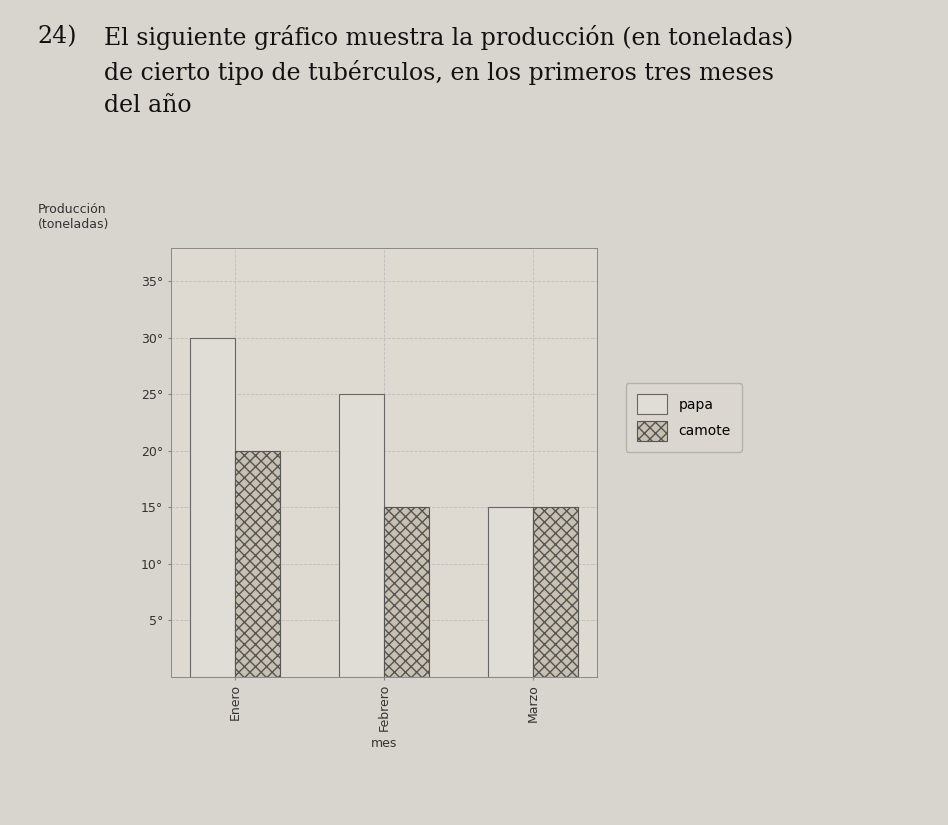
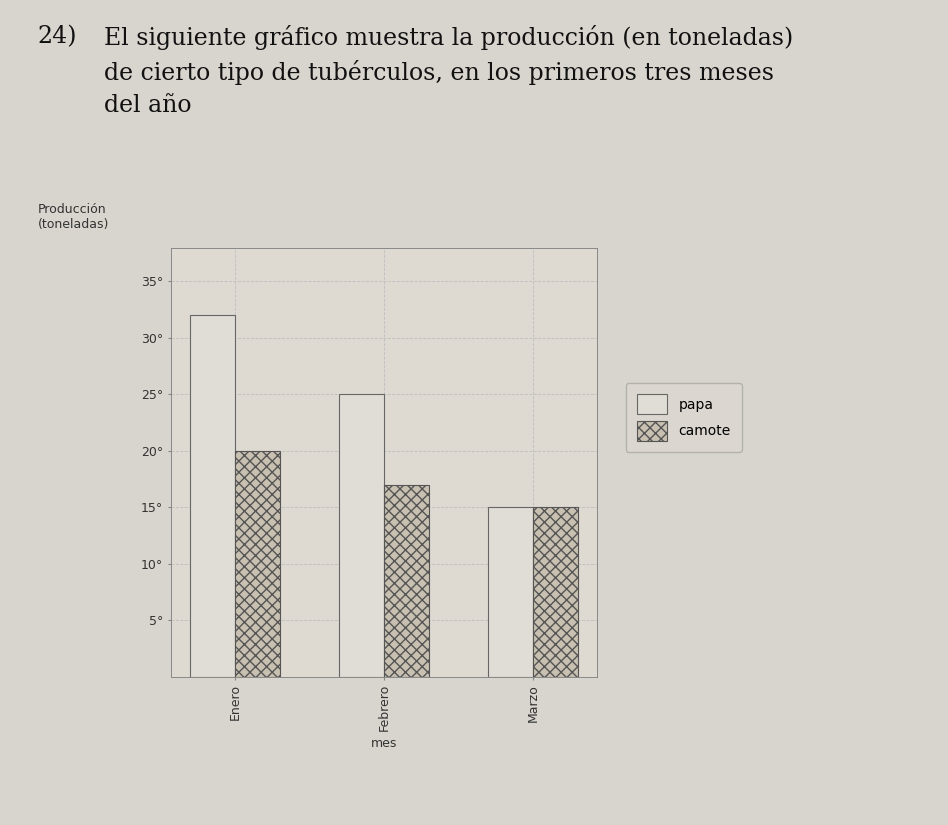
papa/Enero: 30° -> 32°
camote/Febrero: 15° -> 17°
